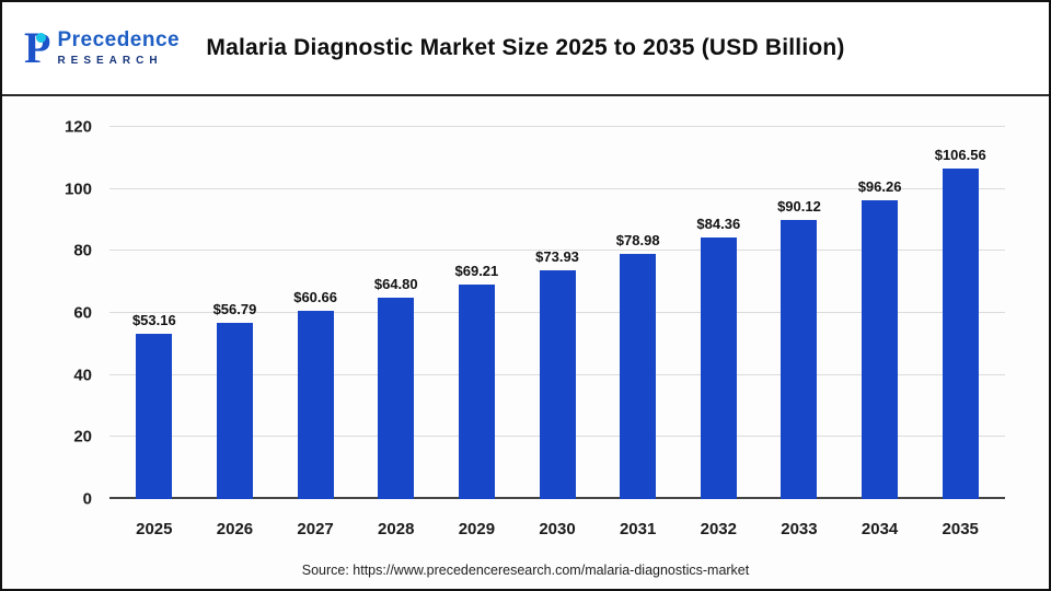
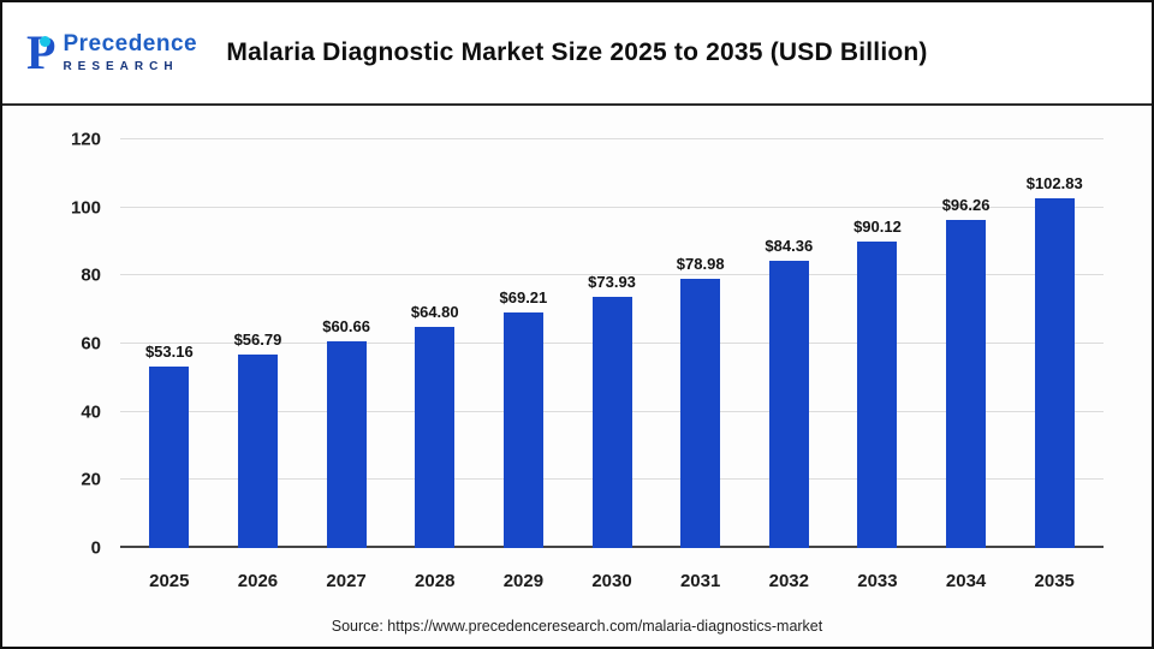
2035: $106.56 -> $102.83
